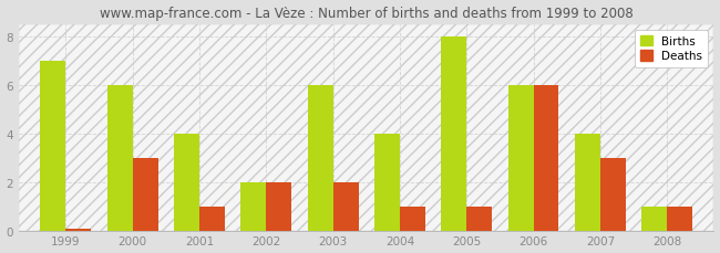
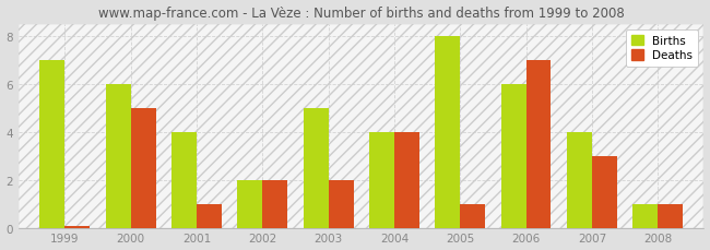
Deaths/2000: 3.00 -> 5.00
Births/2003: 6 -> 5
Deaths/2004: 1.00 -> 4.00
Deaths/2006: 6.00 -> 7.00
